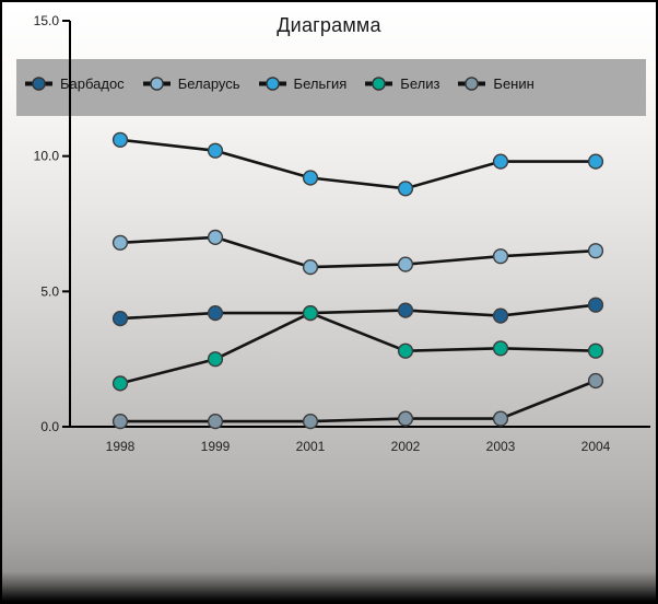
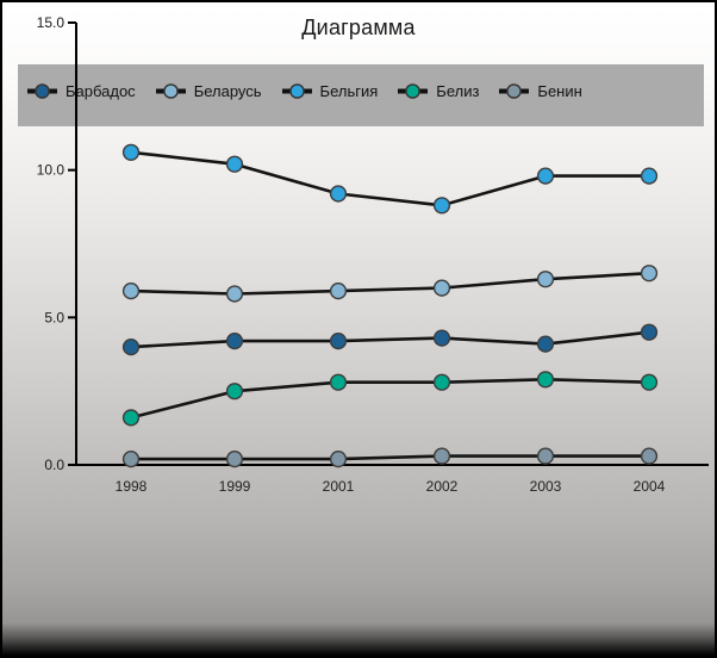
Беларусь/1998: 6.8 -> 5.9
Беларусь/1999: 7.0 -> 5.8
Белиз/2001: 4.2 -> 2.8
Бенин/2004: 1.7 -> 0.3
